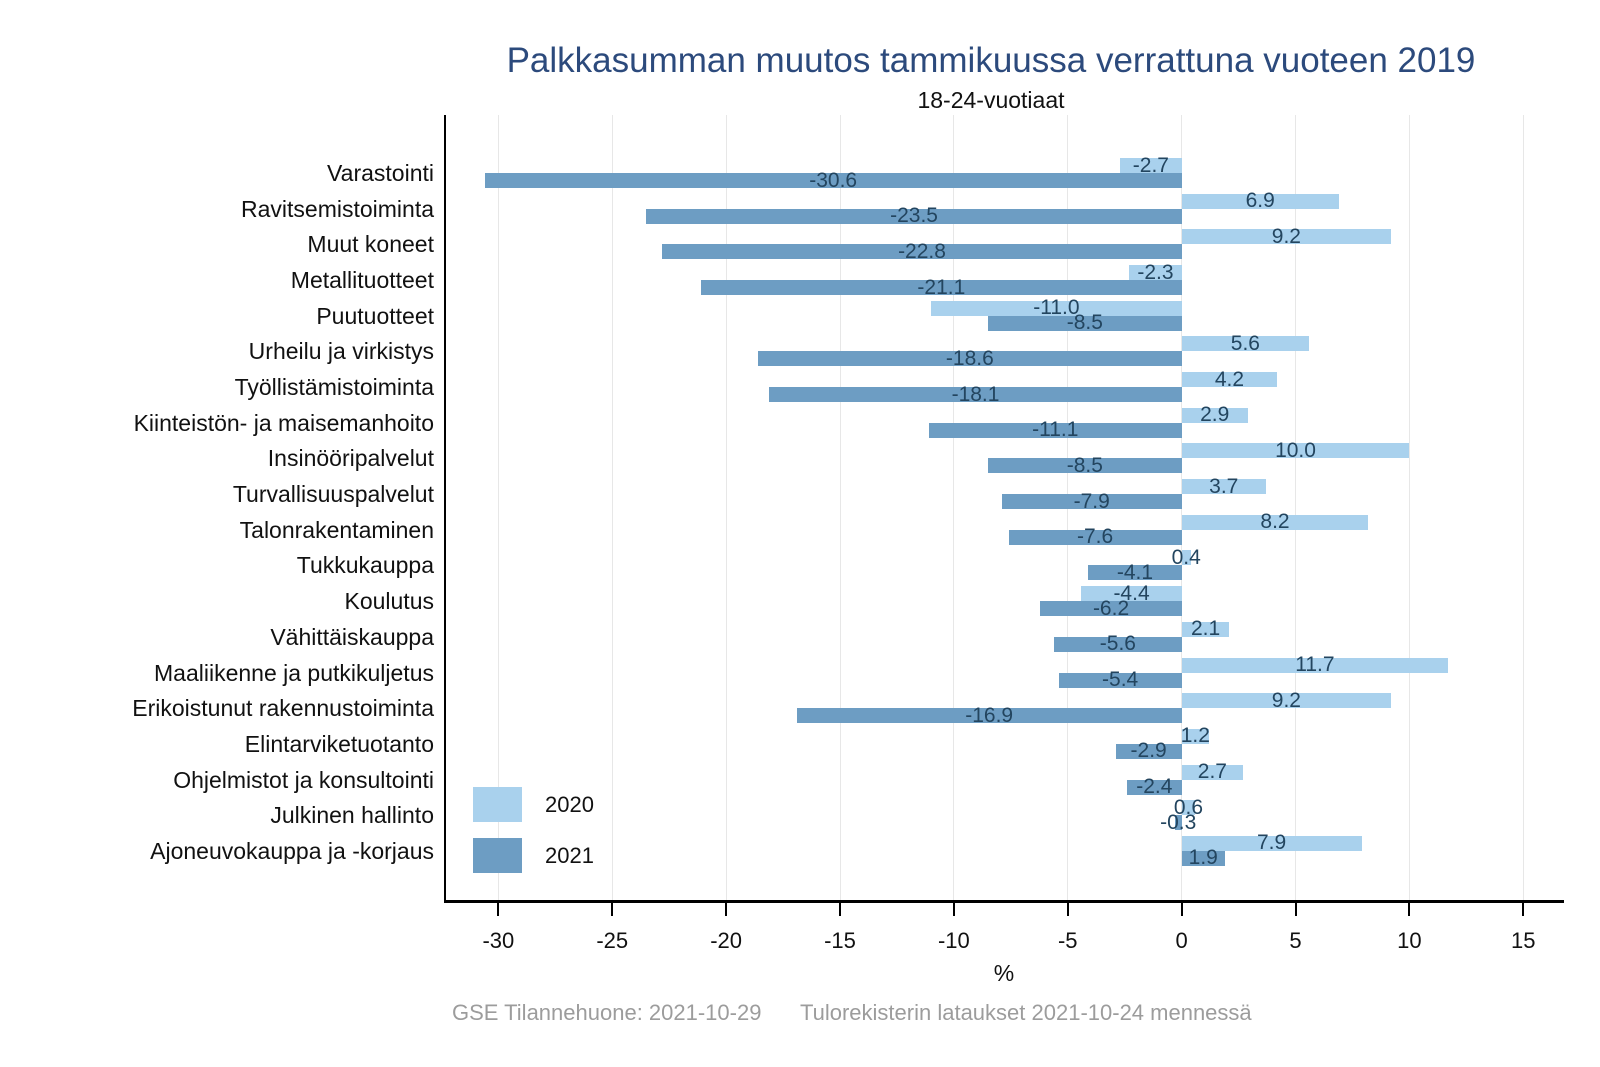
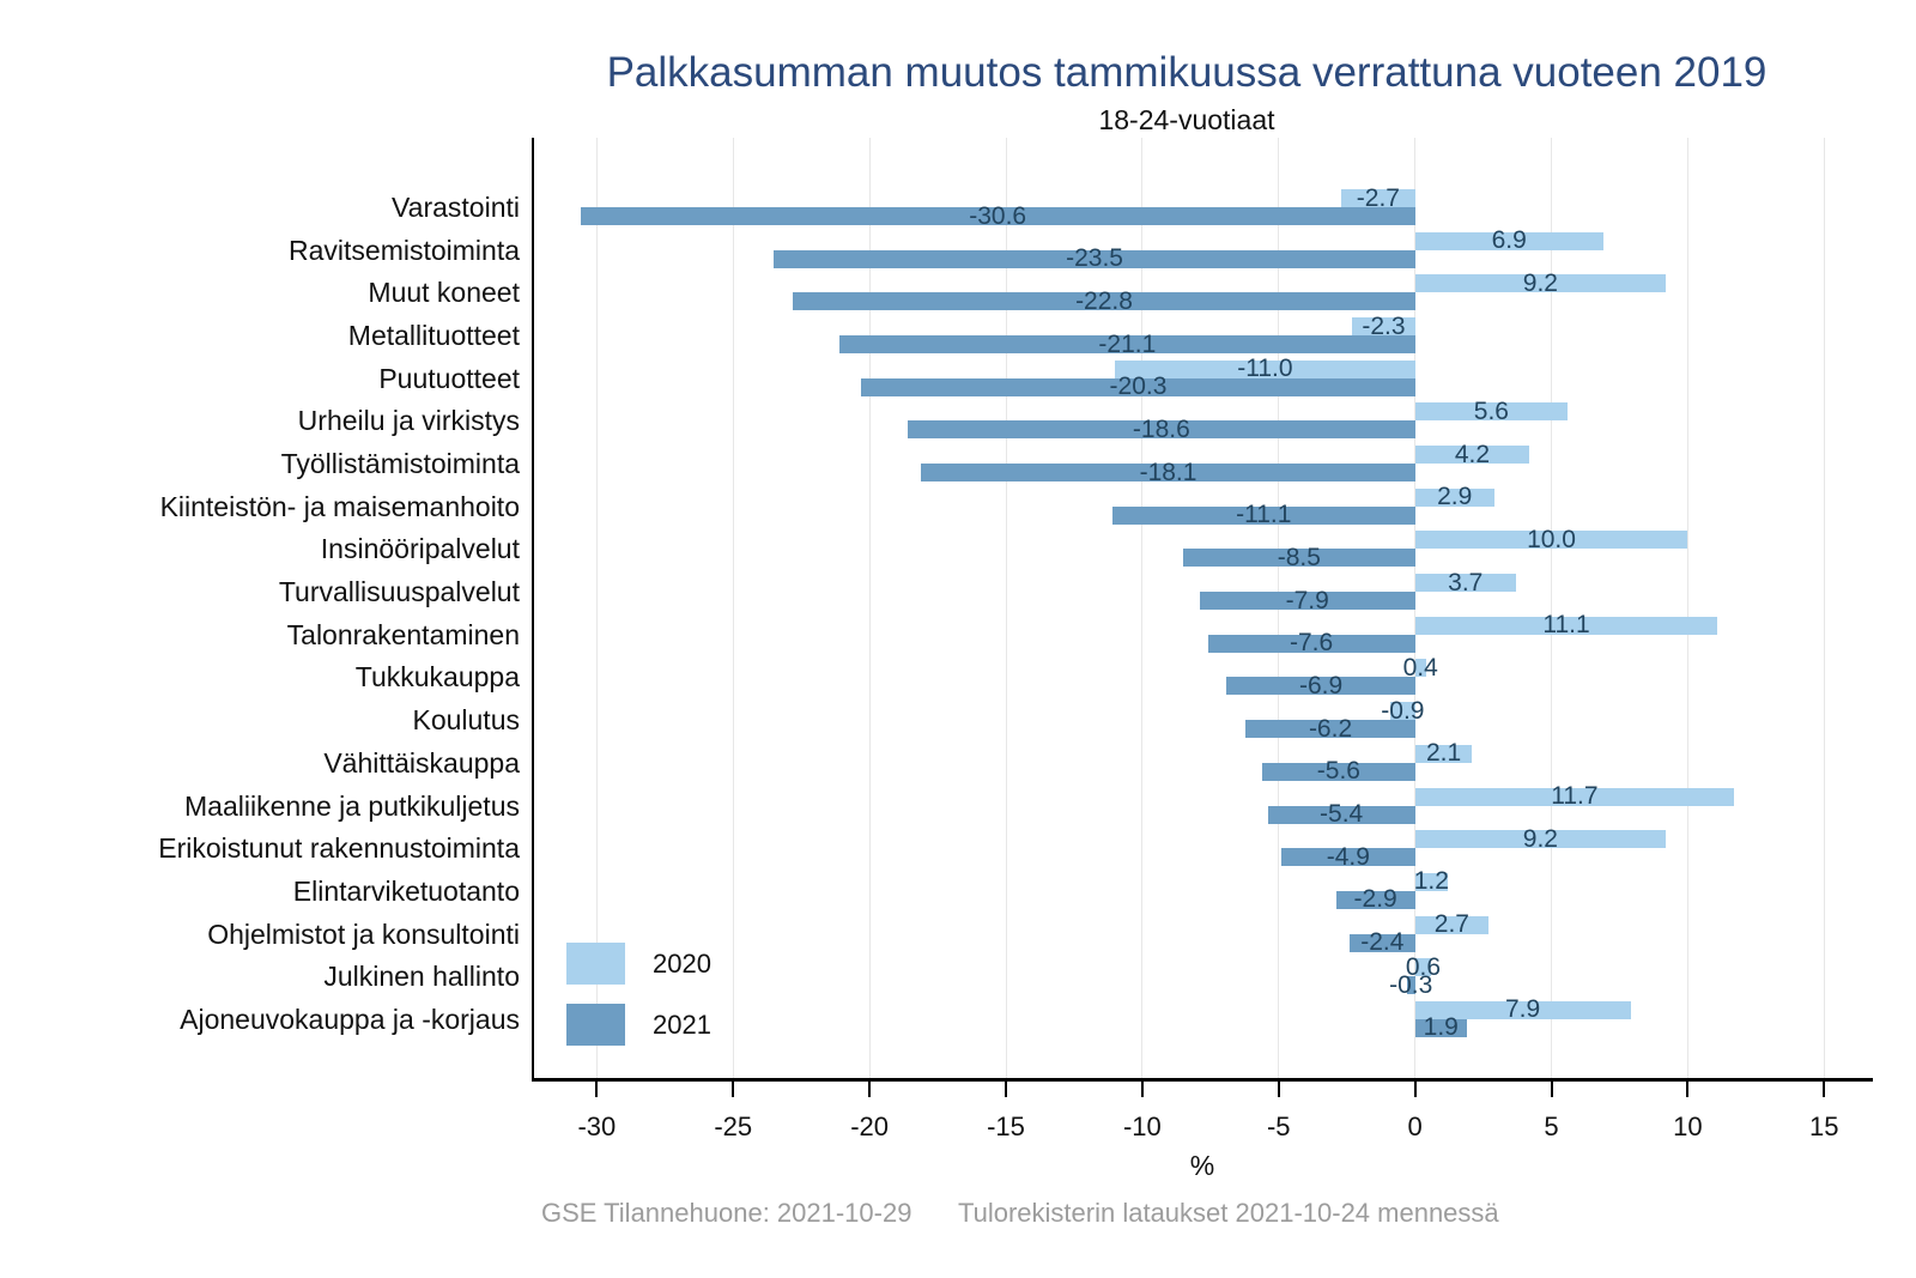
2021/Puutuotteet: -8.5 -> -20.3
2020/Talonrakentaminen: 8.2 -> 11.1
2021/Tukkukauppa: -4.1 -> -6.9
2020/Koulutus: -4.4 -> -0.9
2021/Erikoistunut rakennustoiminta: -16.9 -> -4.9
